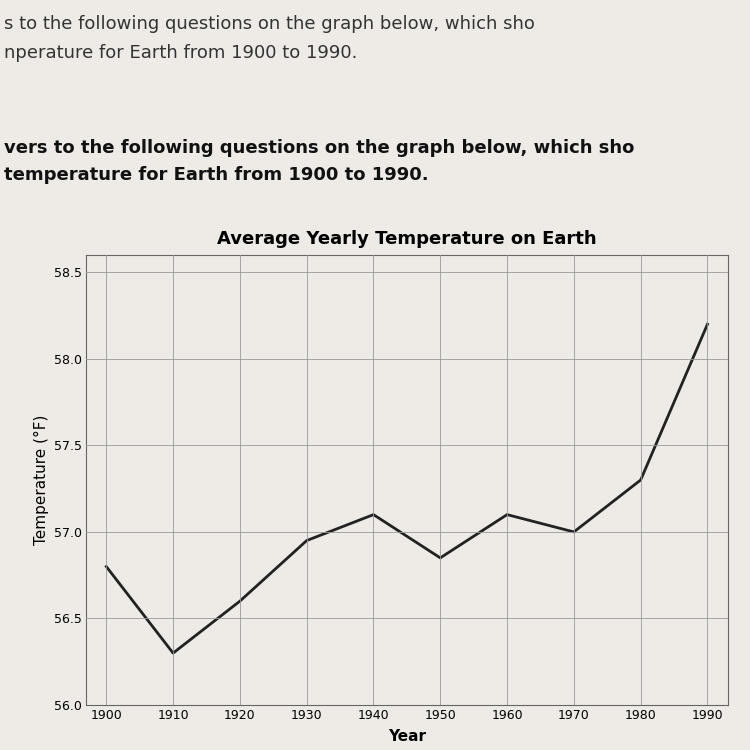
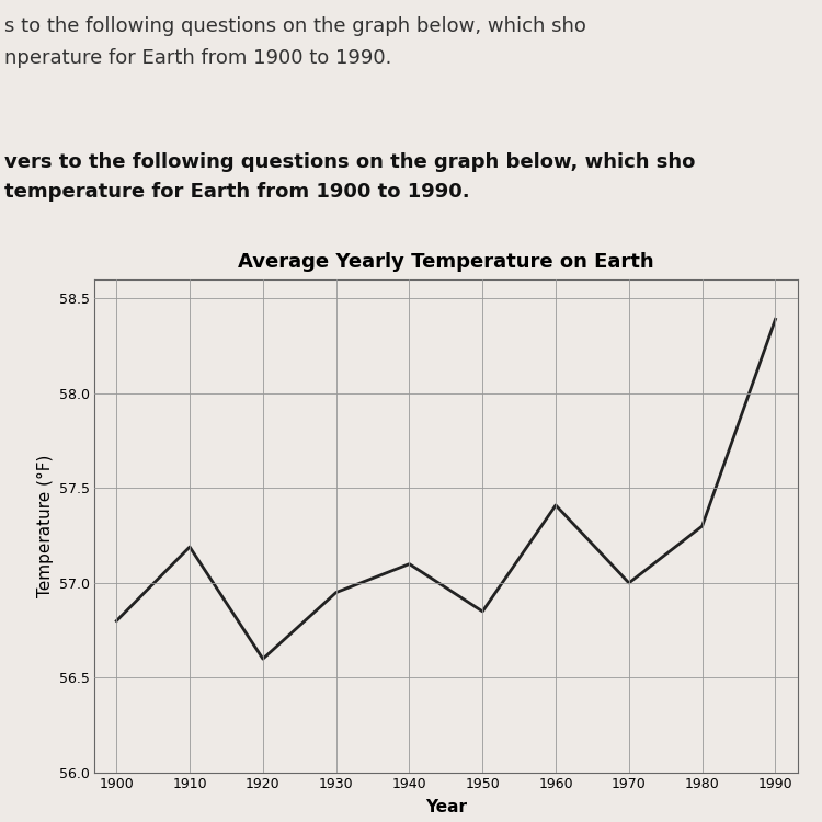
1910: 56.30 -> 57.19
1960: 57.10 -> 57.41
1990: 58.20 -> 58.39
